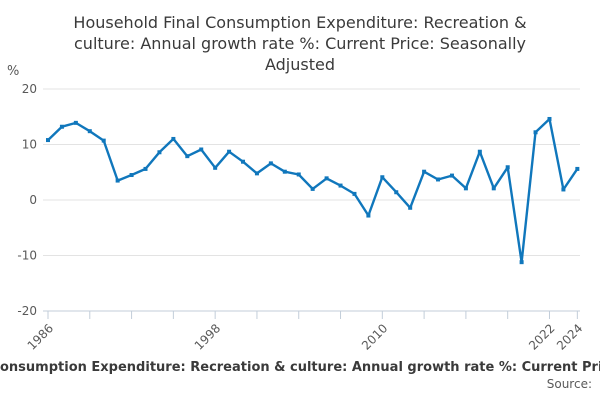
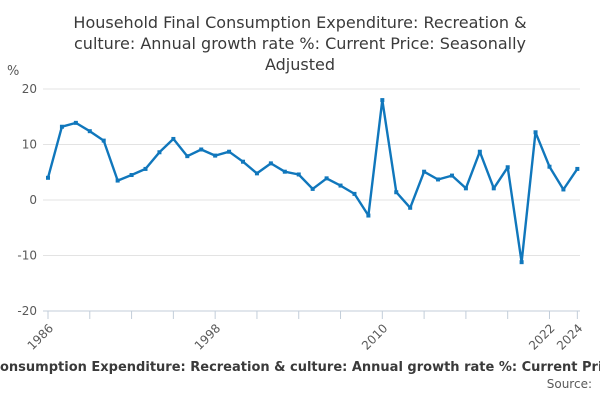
1986: 11 -> 4
1998: 6 -> 8
2010: 4 -> 18
2022: 15 -> 6
